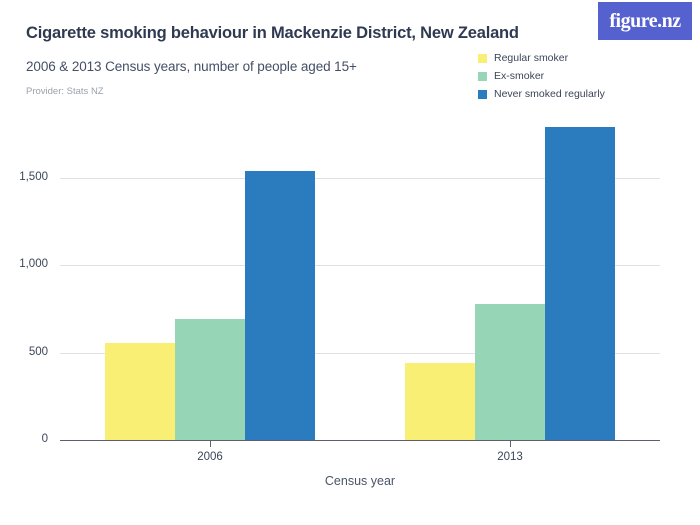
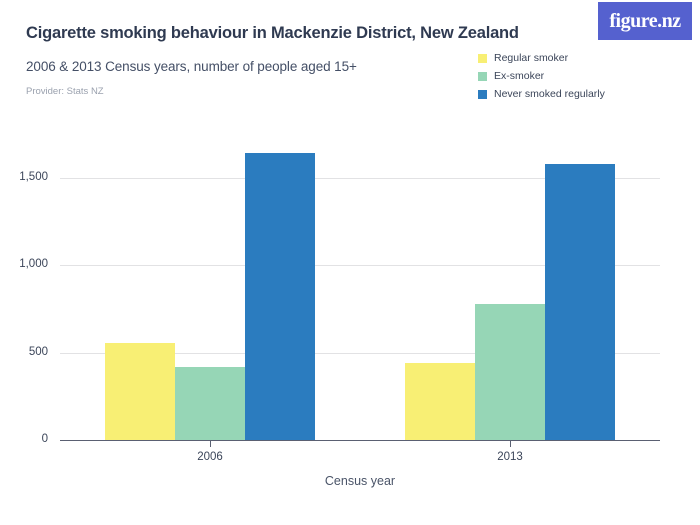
Ex-smoker/2006: 690 -> 420
Never smoked regularly/2006: 1540 -> 1640
Never smoked regularly/2013: 1790 -> 1580
